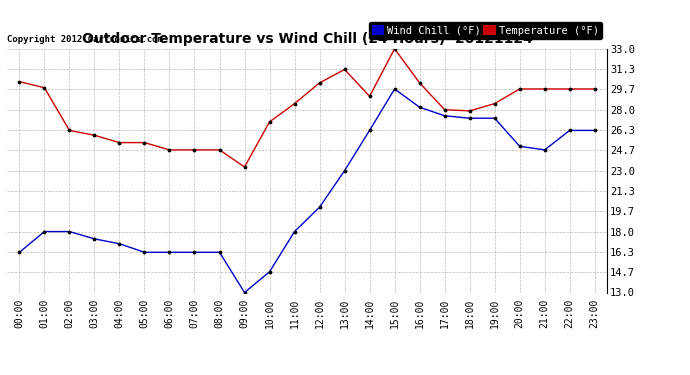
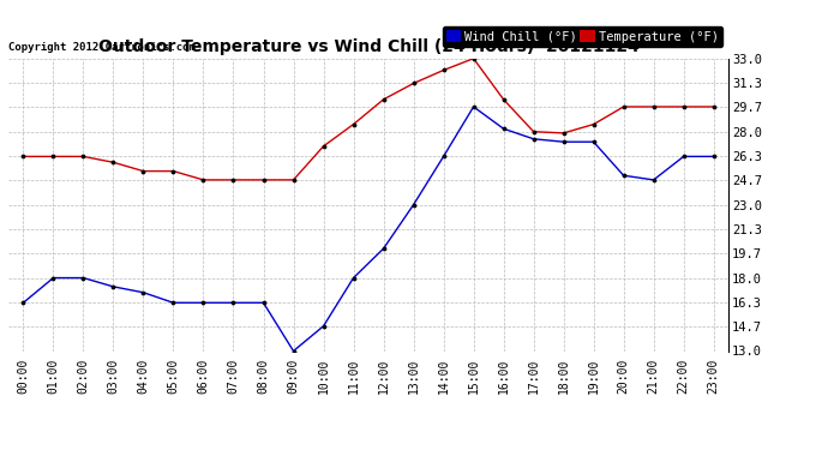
Temperature (°F)/00:00: 30.3 -> 26.3
Temperature (°F)/01:00: 29.8 -> 26.3
Temperature (°F)/09:00: 23.3 -> 24.7
Temperature (°F)/14:00: 29.1 -> 32.2
